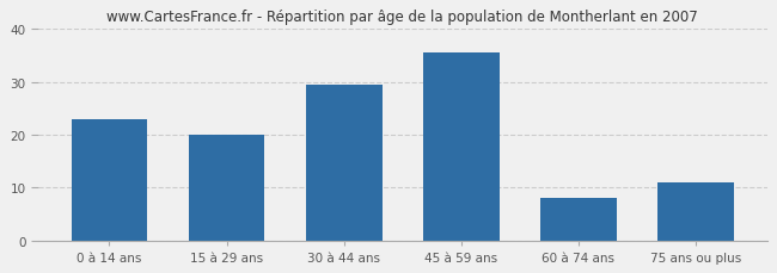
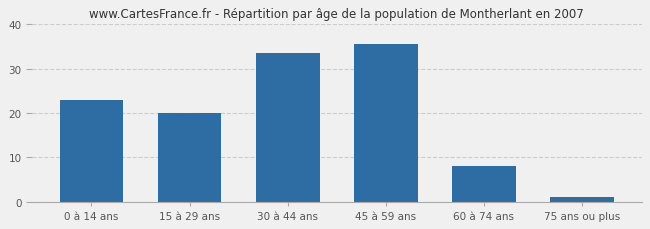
30 à 44 ans: 29.5 -> 33.5
75 ans ou plus: 11.0 -> 1.0
